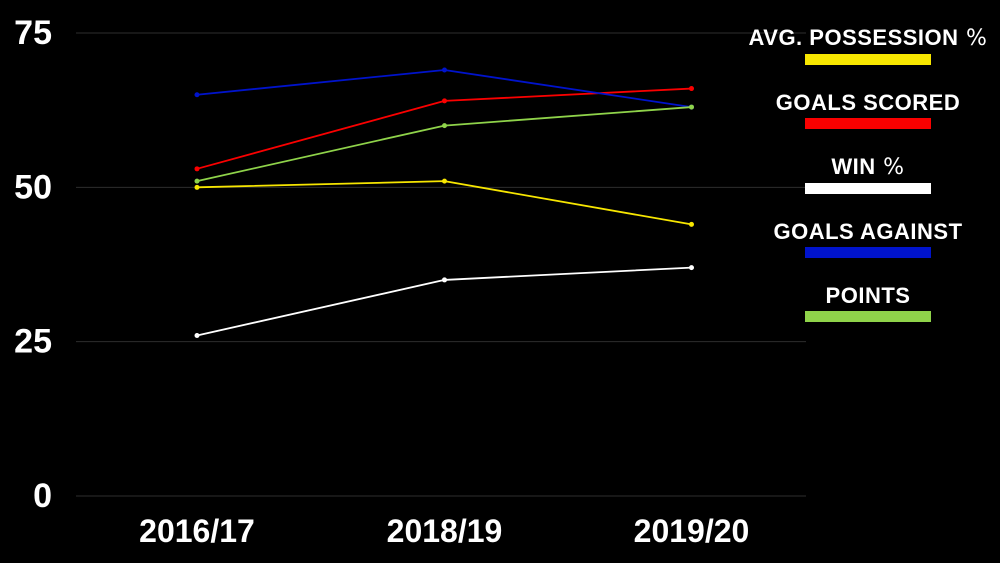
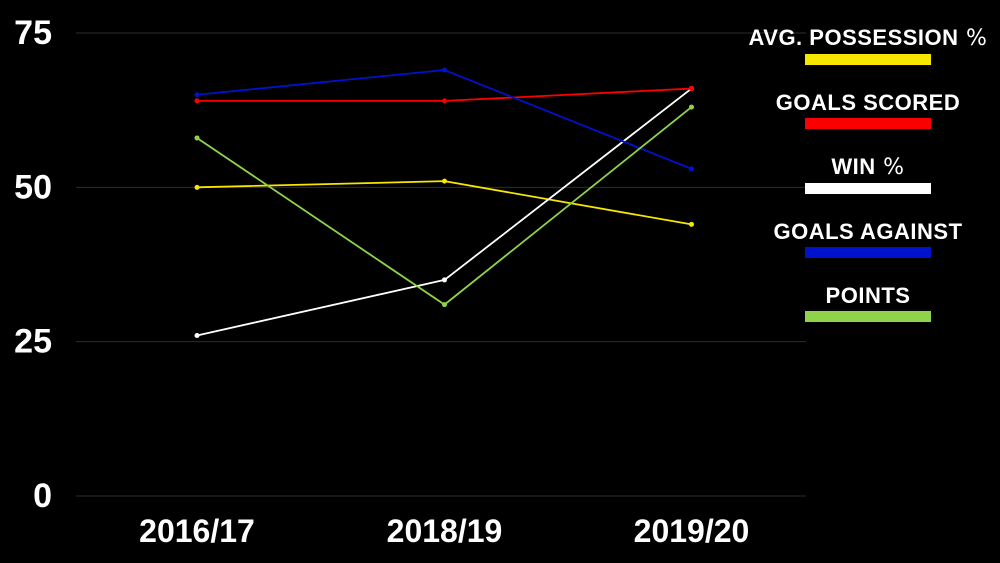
GOALS SCORED/2016/17: 53 -> 64
POINTS/2016/17: 51 -> 58
POINTS/2018/19: 60 -> 31
WIN %/2019/20: 37 -> 66
GOALS AGAINST/2019/20: 63 -> 53
